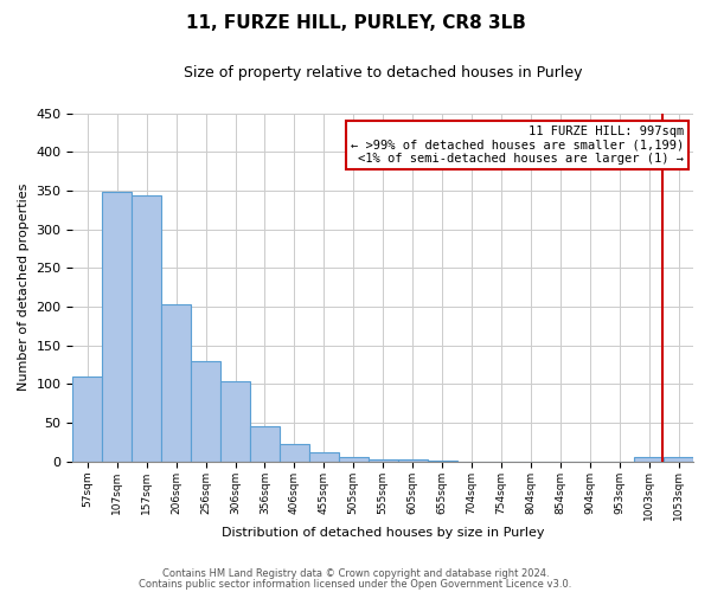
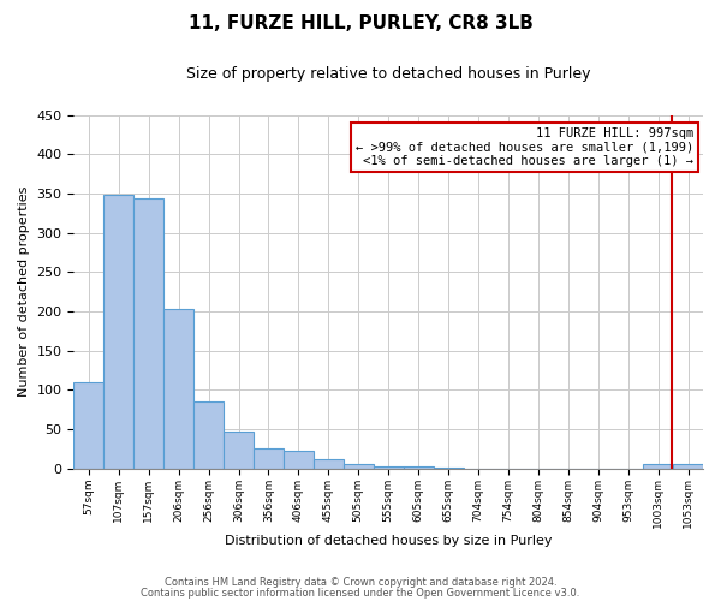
256sqm: 130 -> 85
306sqm: 104 -> 47
356sqm: 46 -> 25
